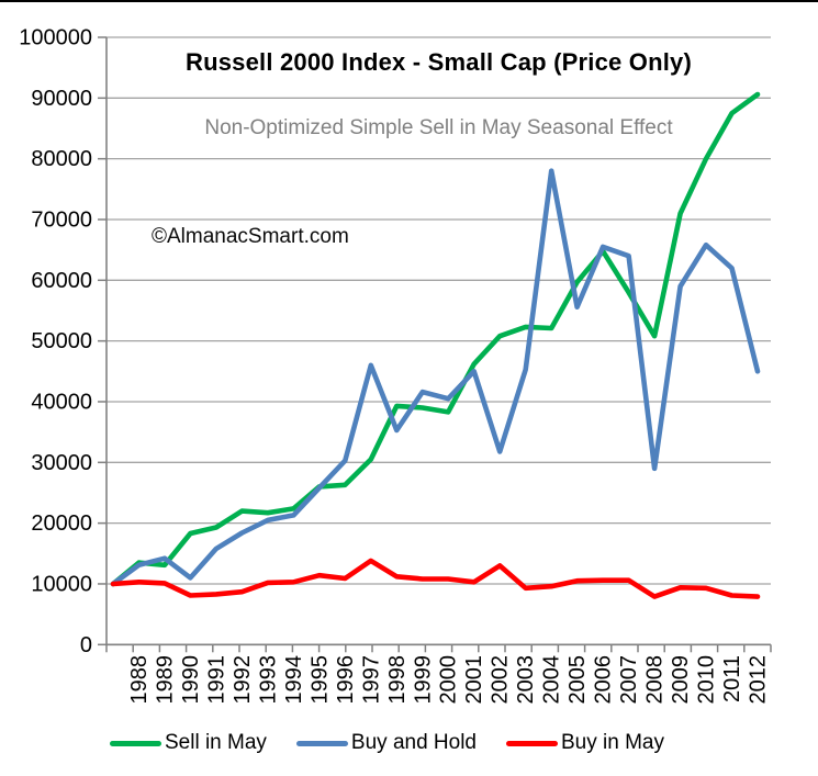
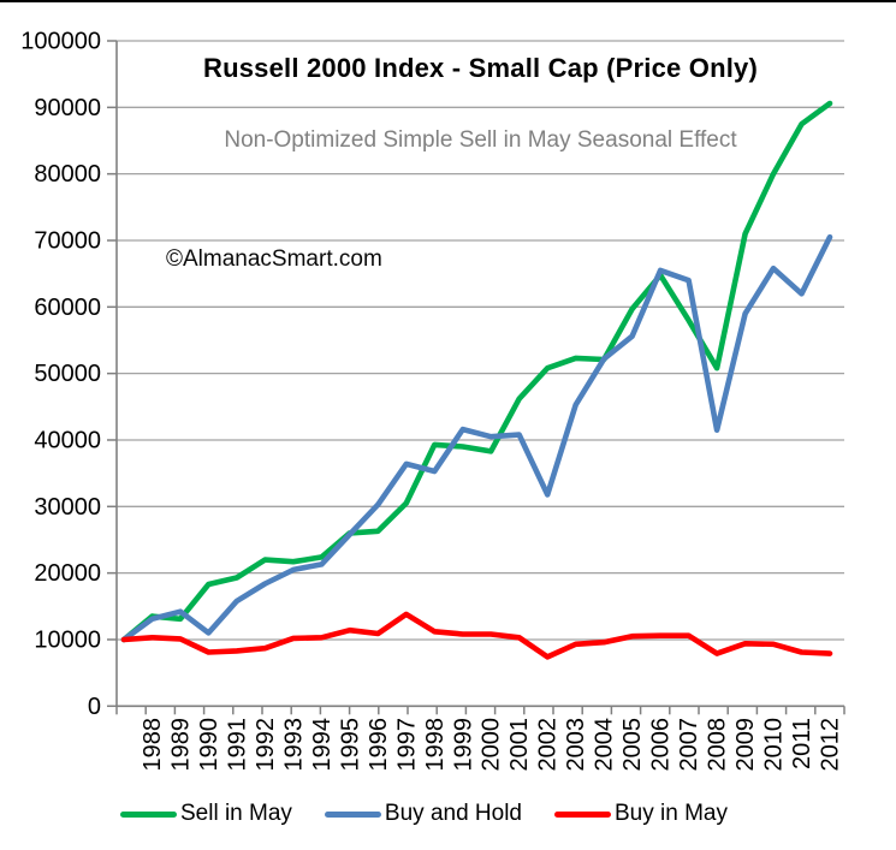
Buy and Hold/1997: 46000 -> 36000
Buy and Hold/2001: 45000 -> 41000
Buy in May/2002: 13000 -> 7000
Buy and Hold/2004: 78000 -> 52000
Buy and Hold/2008: 29000 -> 42000
Buy and Hold/2012: 45000 -> 70000
